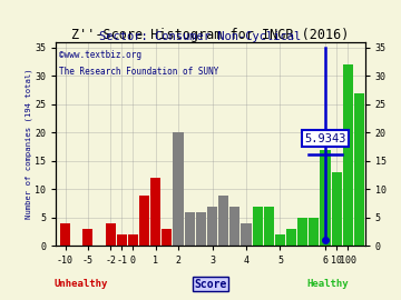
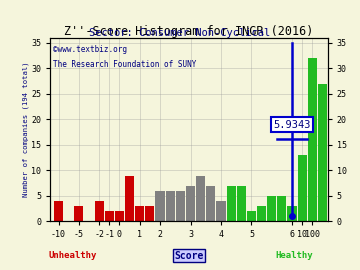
1: 12 -> 3
2: 20 -> 6
6: 17 -> 3
